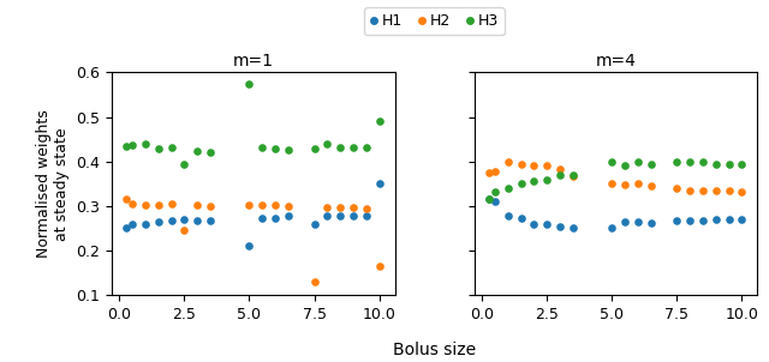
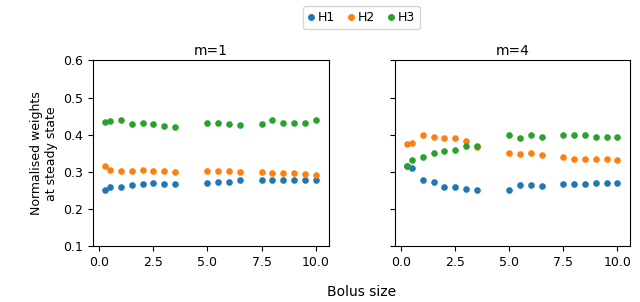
m=1/H2/2.5: 0.245 -> 0.302
m=1/H3/2.5: 0.395 -> 0.430
m=1/H1/5.0: 0.210 -> 0.270
m=1/H3/5.0: 0.575 -> 0.432
m=1/H1/7.5: 0.260 -> 0.278
m=1/H2/7.5: 0.130 -> 0.300
m=1/H1/10.0: 0.350 -> 0.278
m=1/H2/10.0: 0.165 -> 0.292
m=1/H3/10.0: 0.490 -> 0.440
